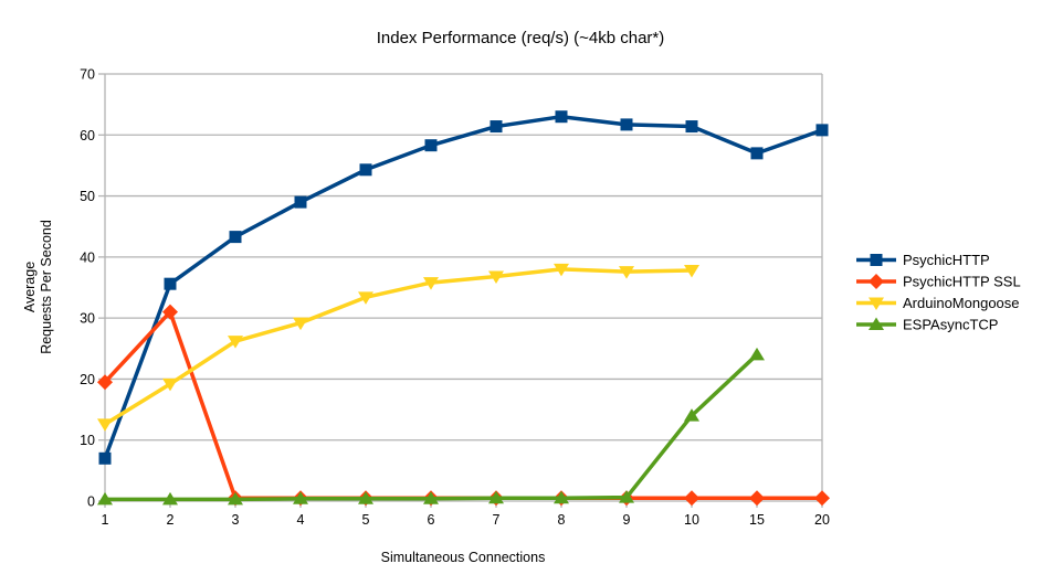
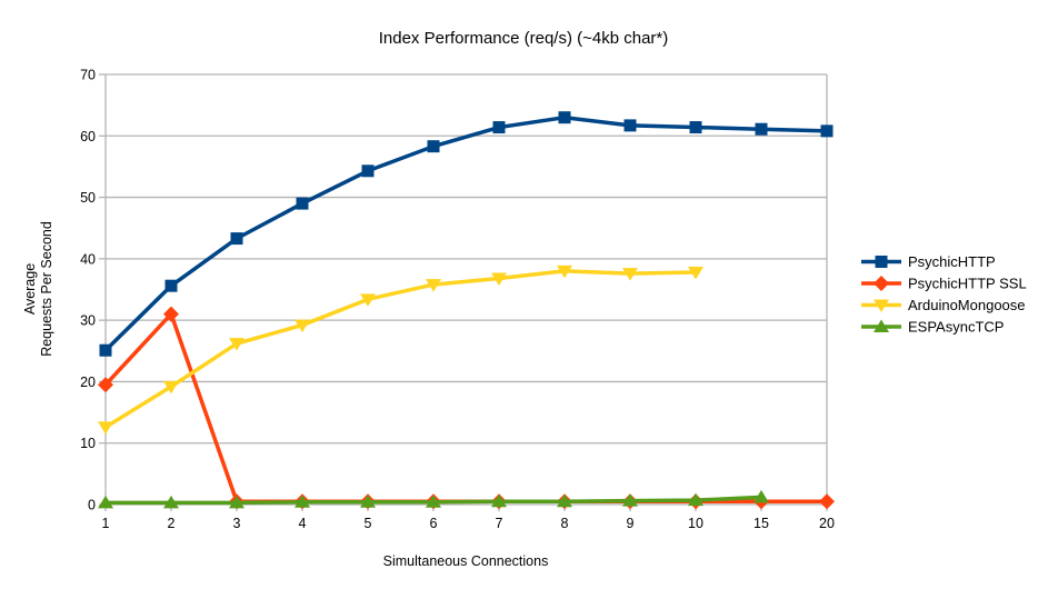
PsychicHTTP/1: 7 -> 25
ESPAsyncTCP/10: 14 -> 1
PsychicHTTP/15: 57 -> 61
ESPAsyncTCP/15: 24 -> 1
